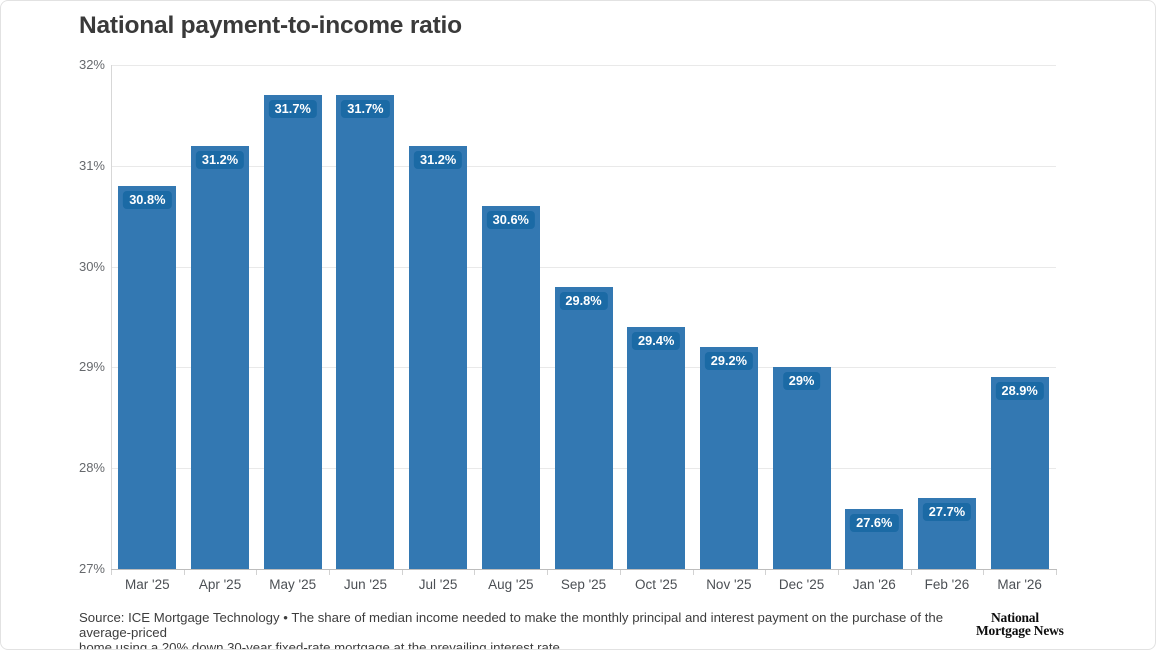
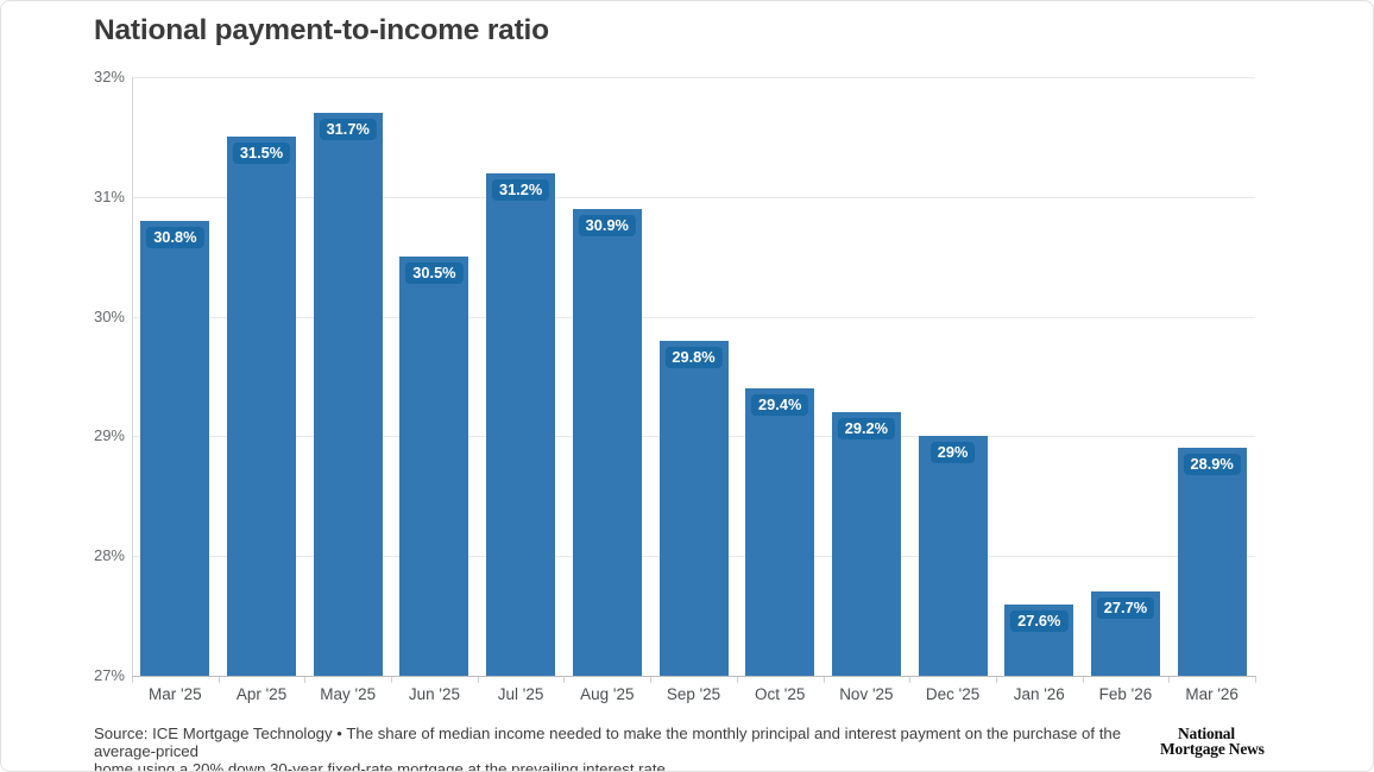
Apr '25: 31.2% -> 31.5%
Jun '25: 31.7% -> 30.5%
Aug '25: 30.6% -> 30.9%
